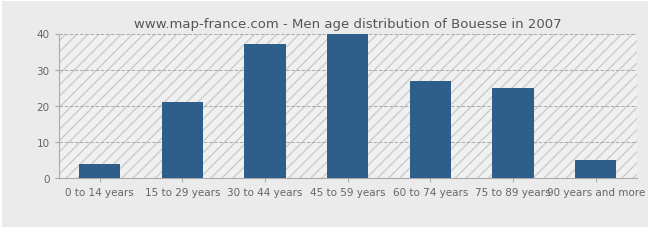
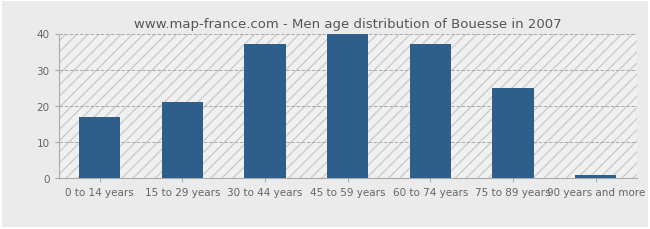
0 to 14 years: 4 -> 17
60 to 74 years: 27 -> 37
90 years and more: 5 -> 1
